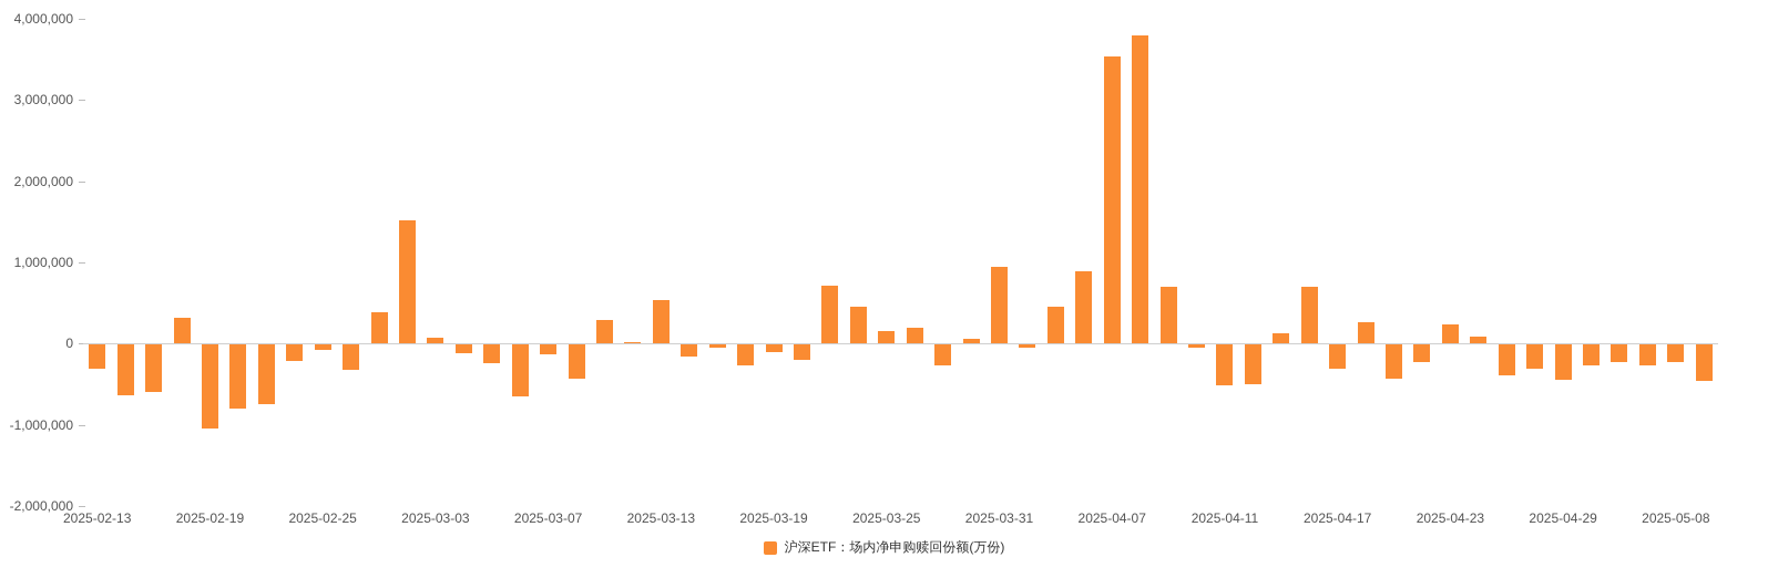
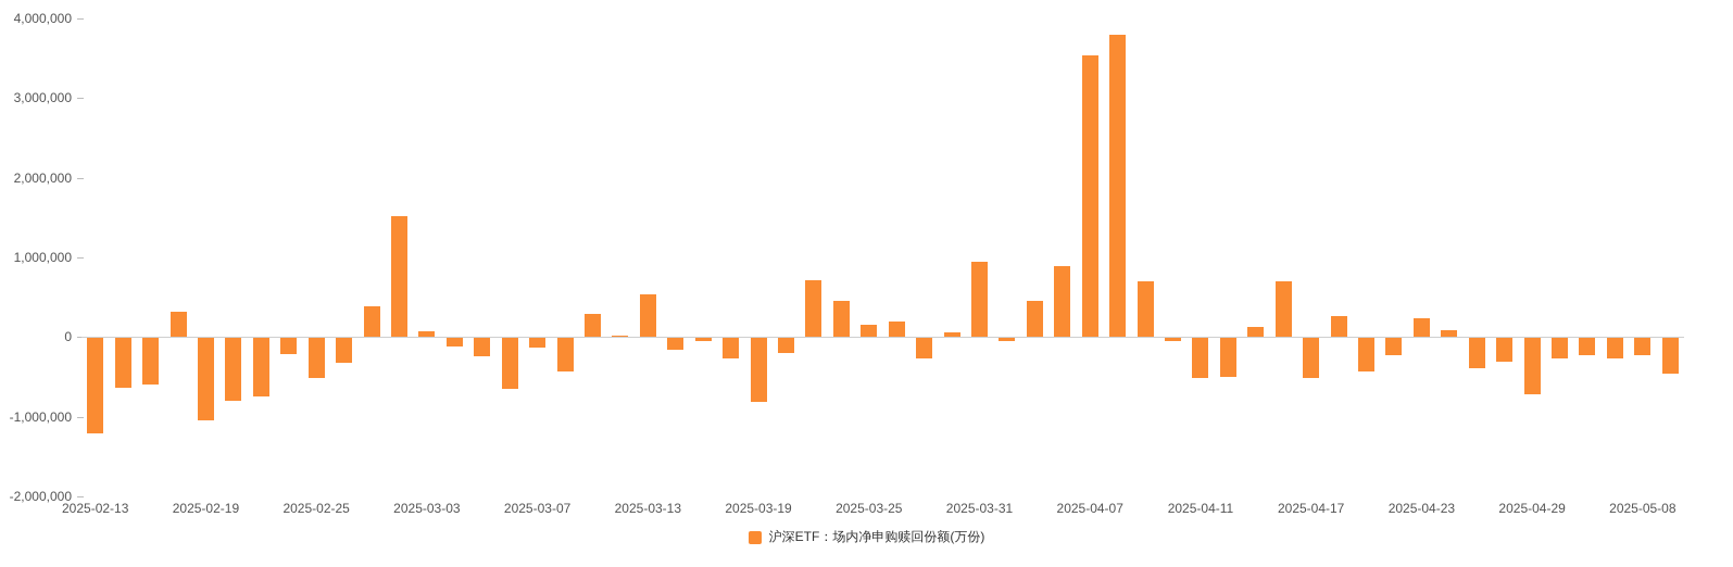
2025-02-13: -300000 -> -1200000
2025-02-25: -100000 -> -500000
2025-03-19: -100000 -> -800000
2025-04-17: -300000 -> -500000
2025-04-29: -400000 -> -700000
